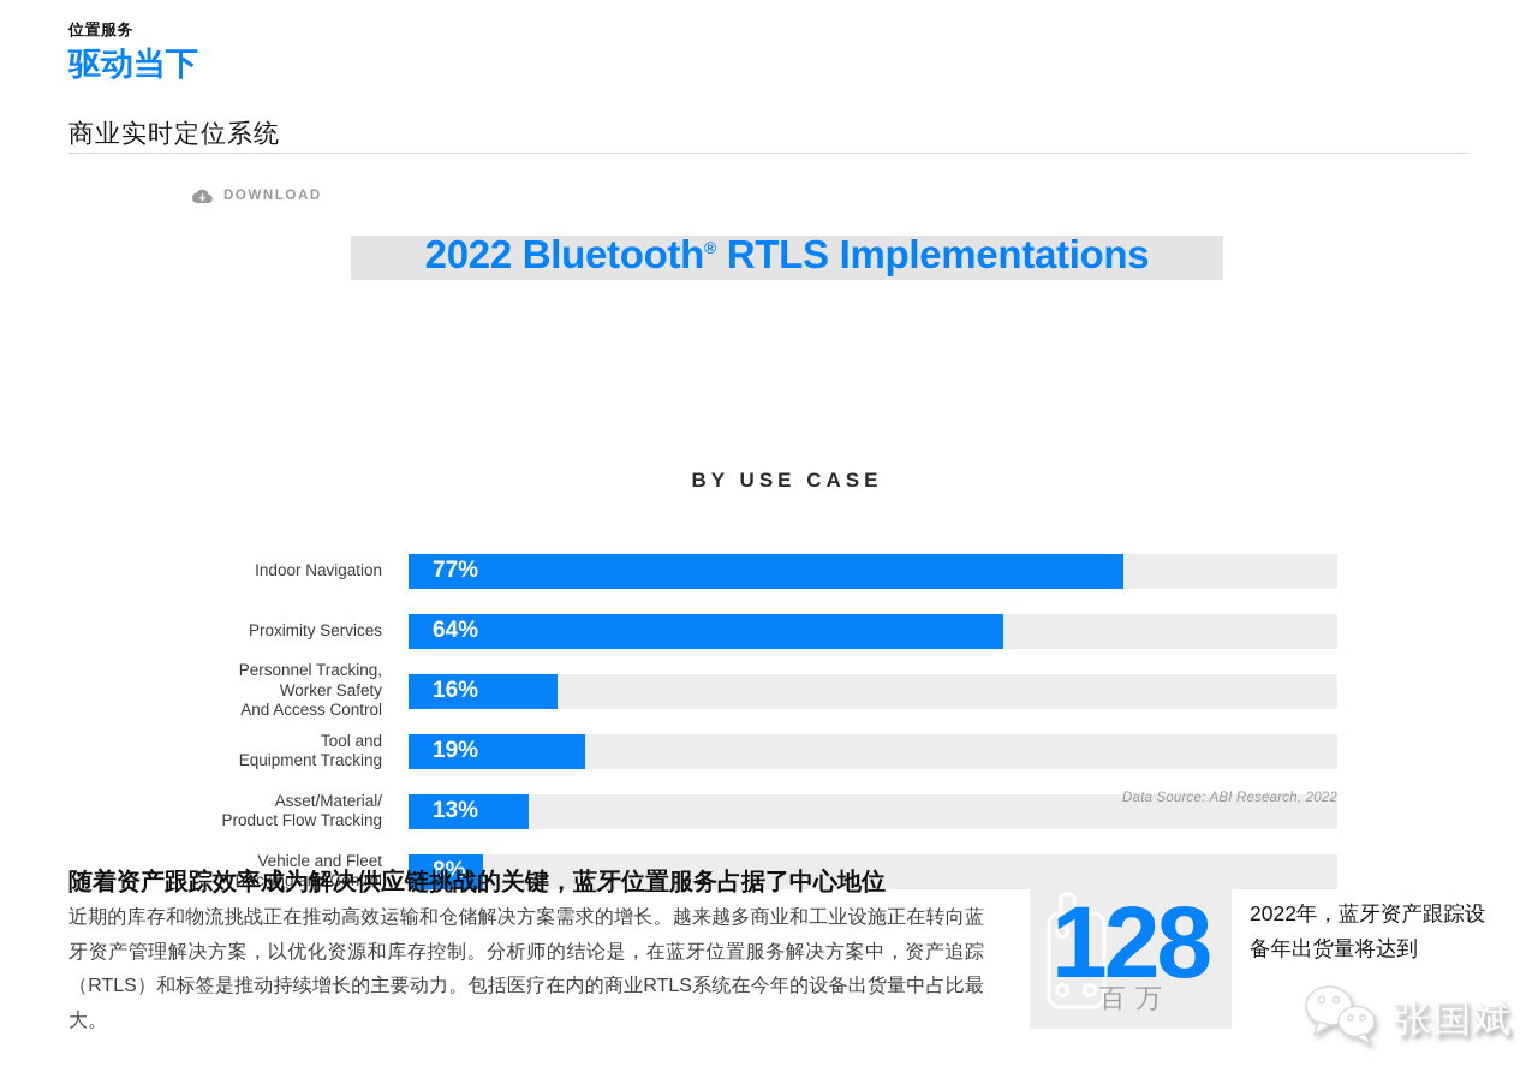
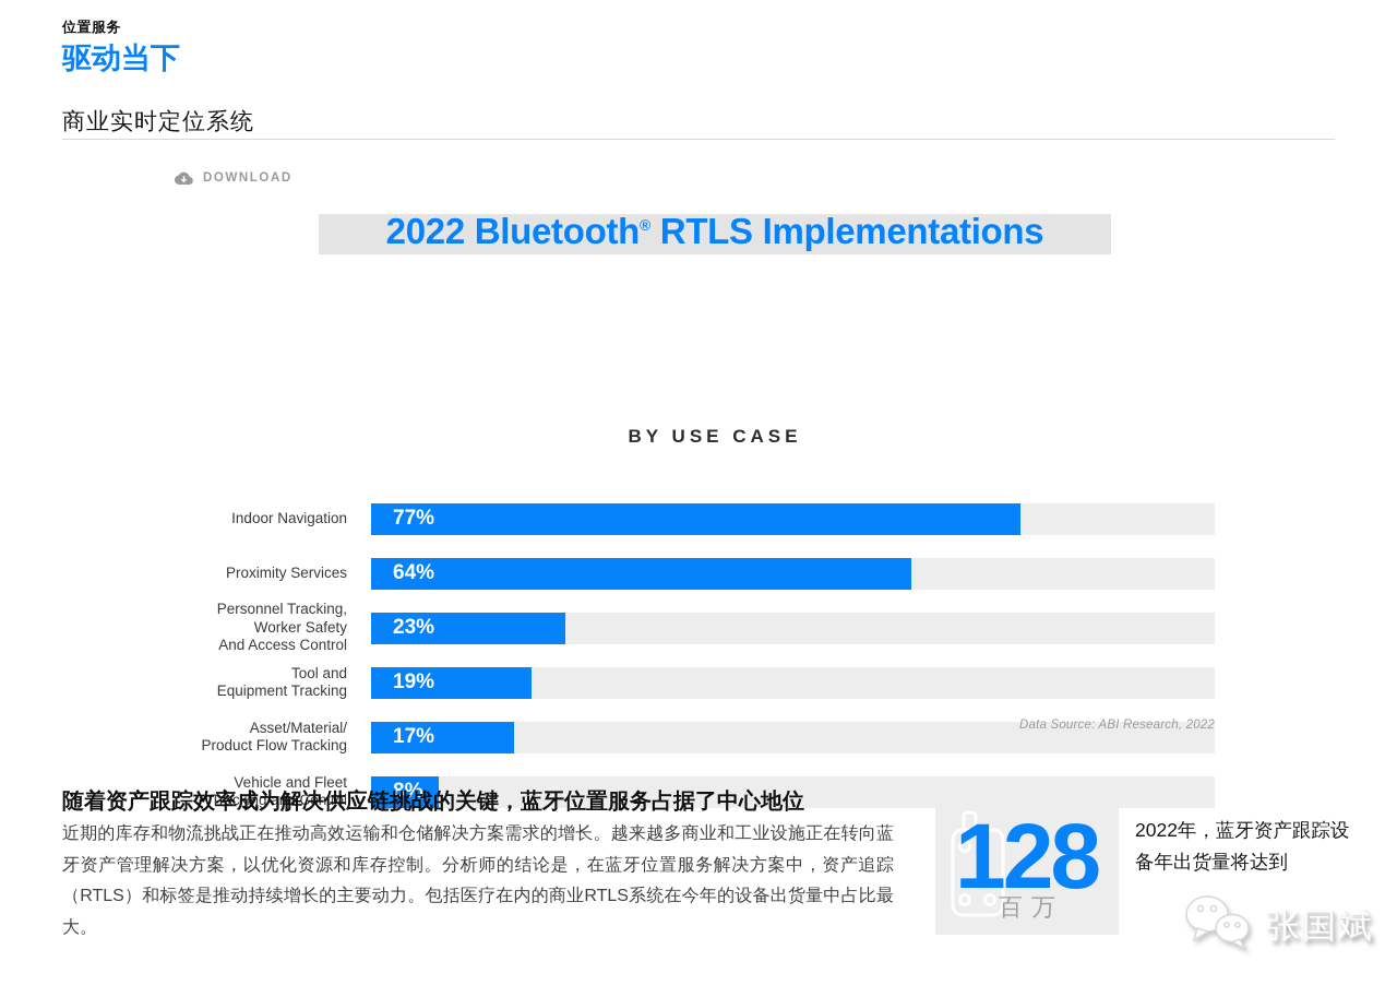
Personnel Tracking, Worker Safety And Access Control: 16% -> 23%
Asset/Material/ Product Flow Tracking: 13% -> 17%
